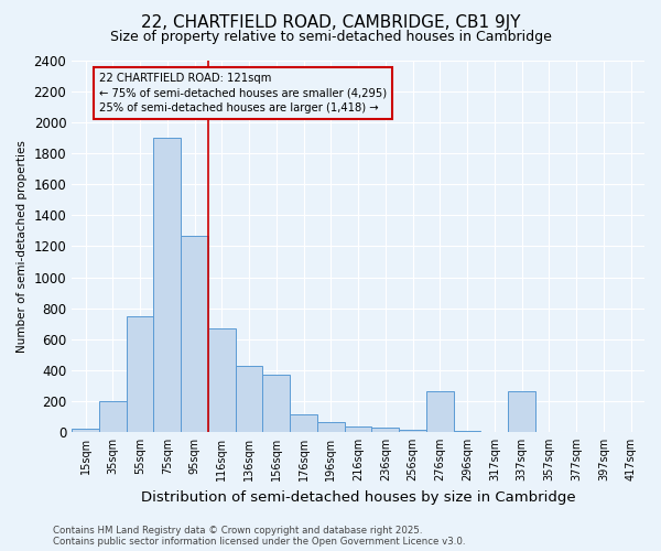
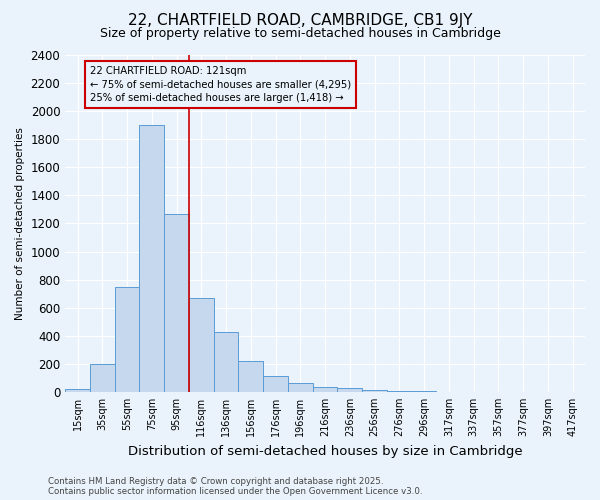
156sqm: 370 -> 220
276sqm: 260 -> 10
337sqm: 260 -> 0
